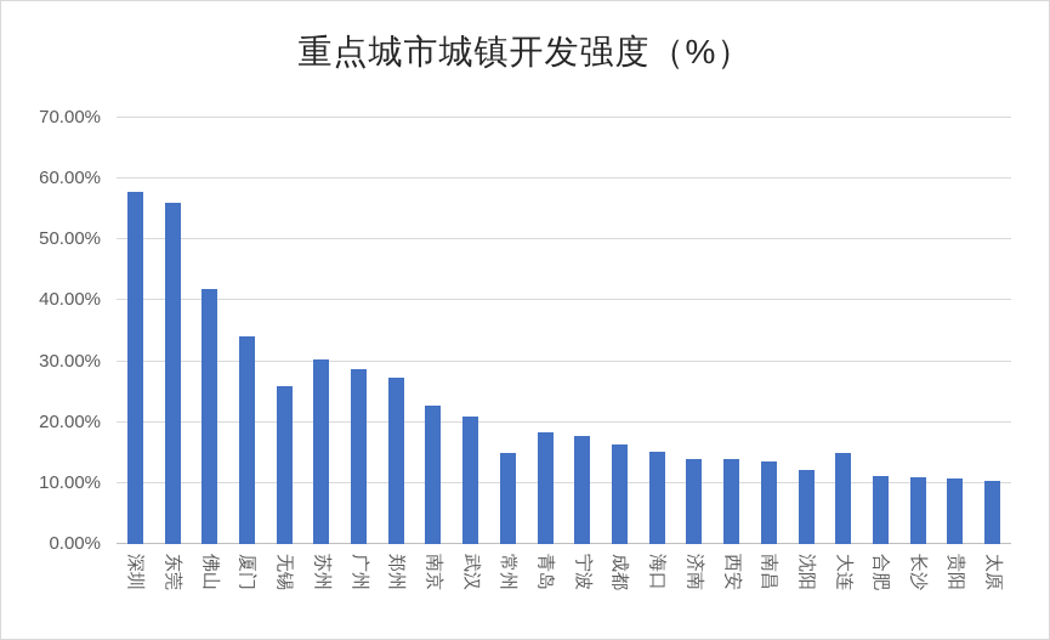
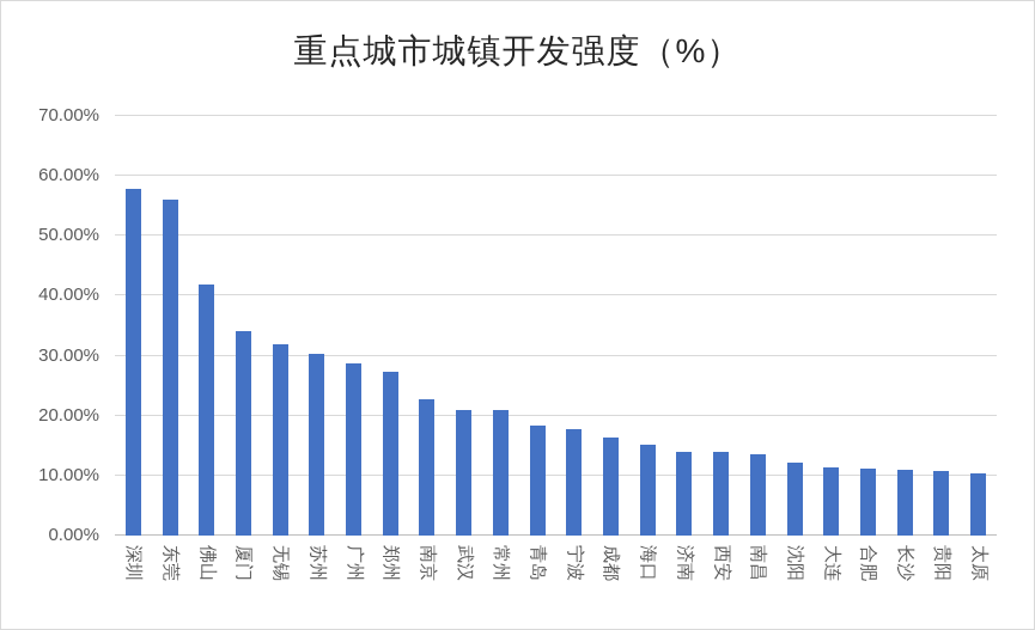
无锡: 26% -> 32%
常州: 15% -> 21%
大连: 15% -> 11%
